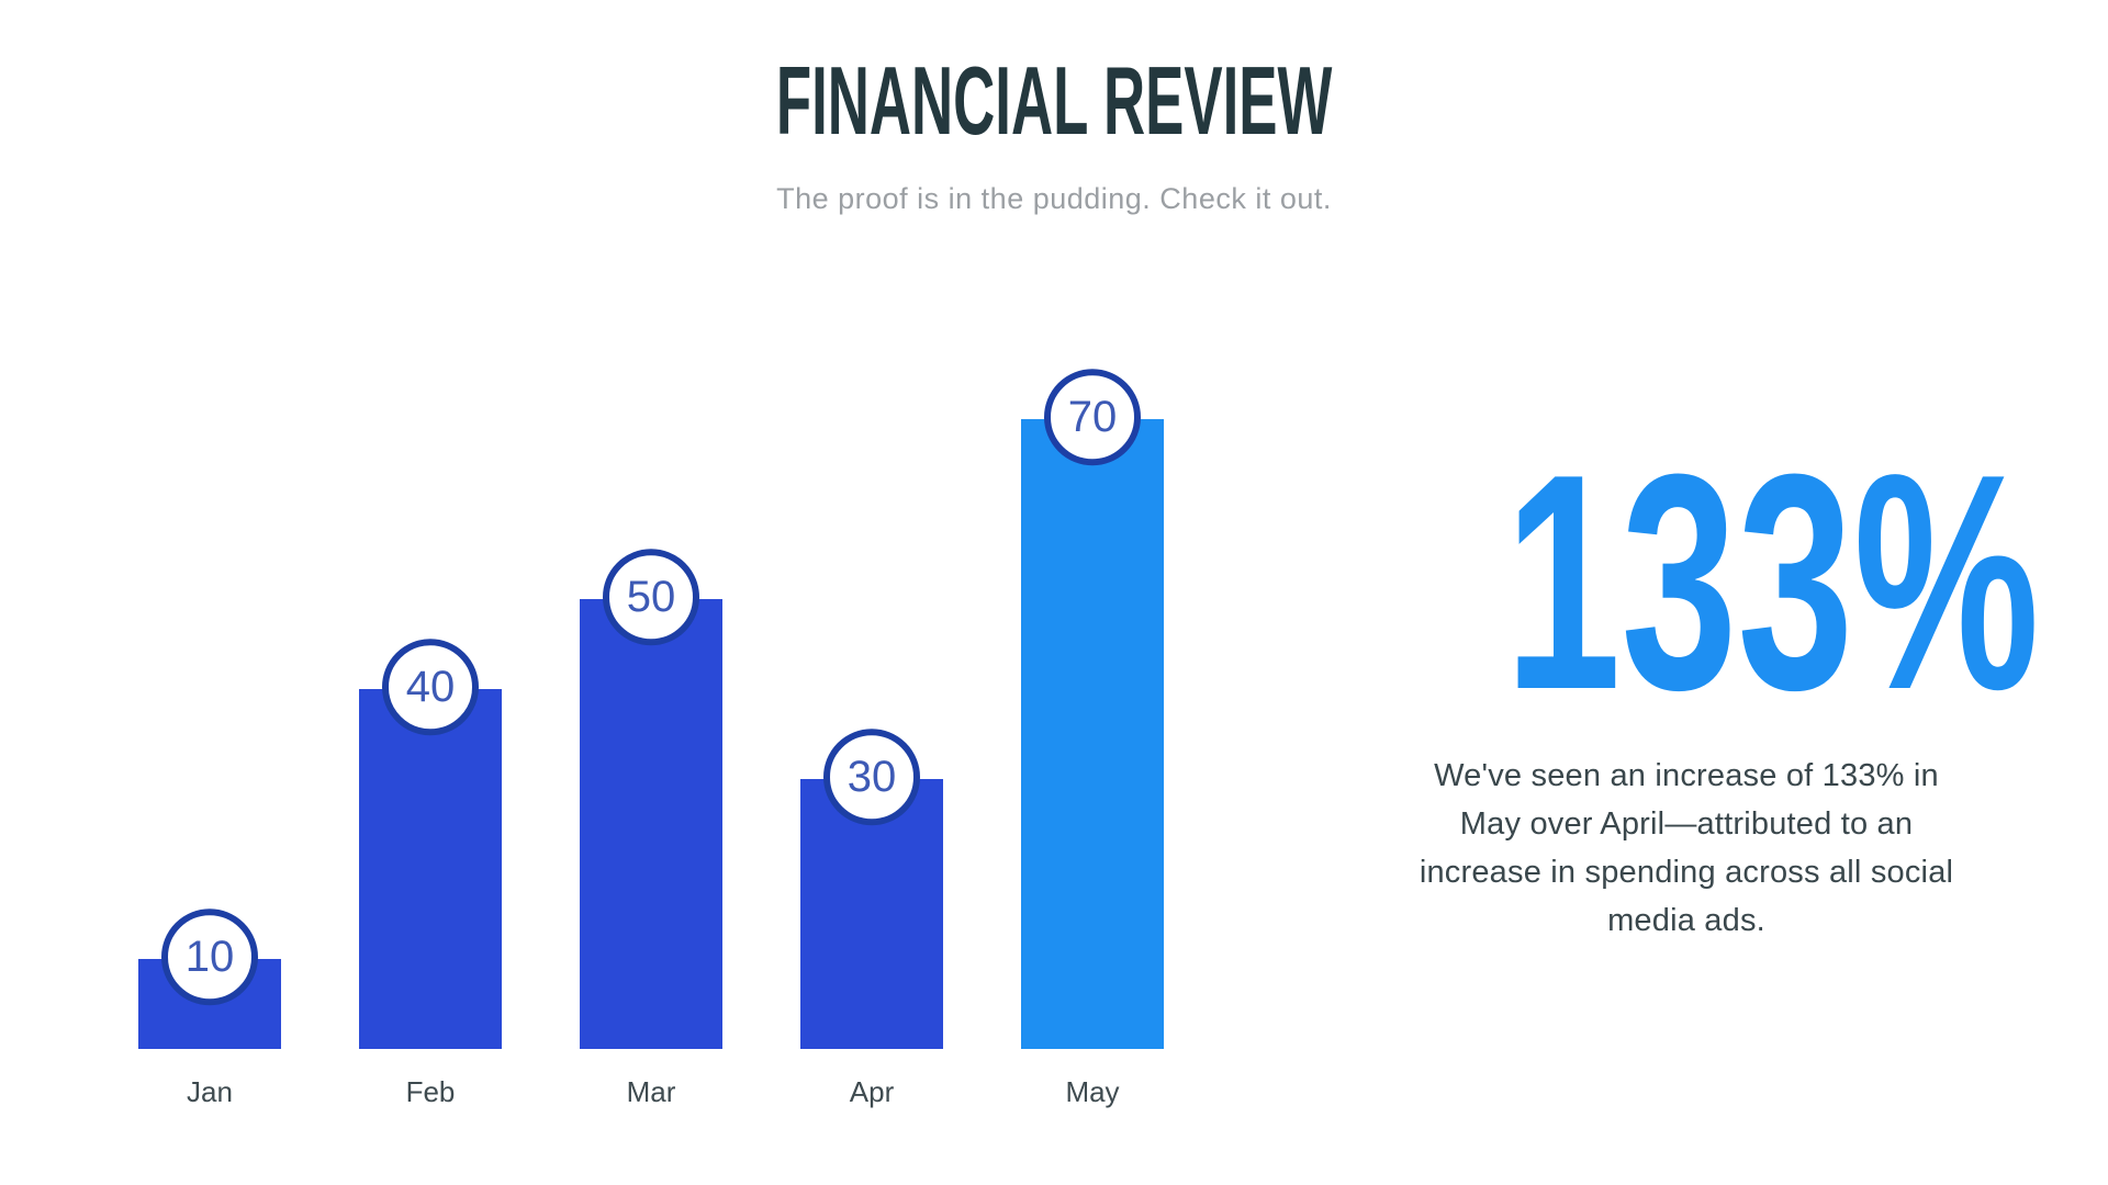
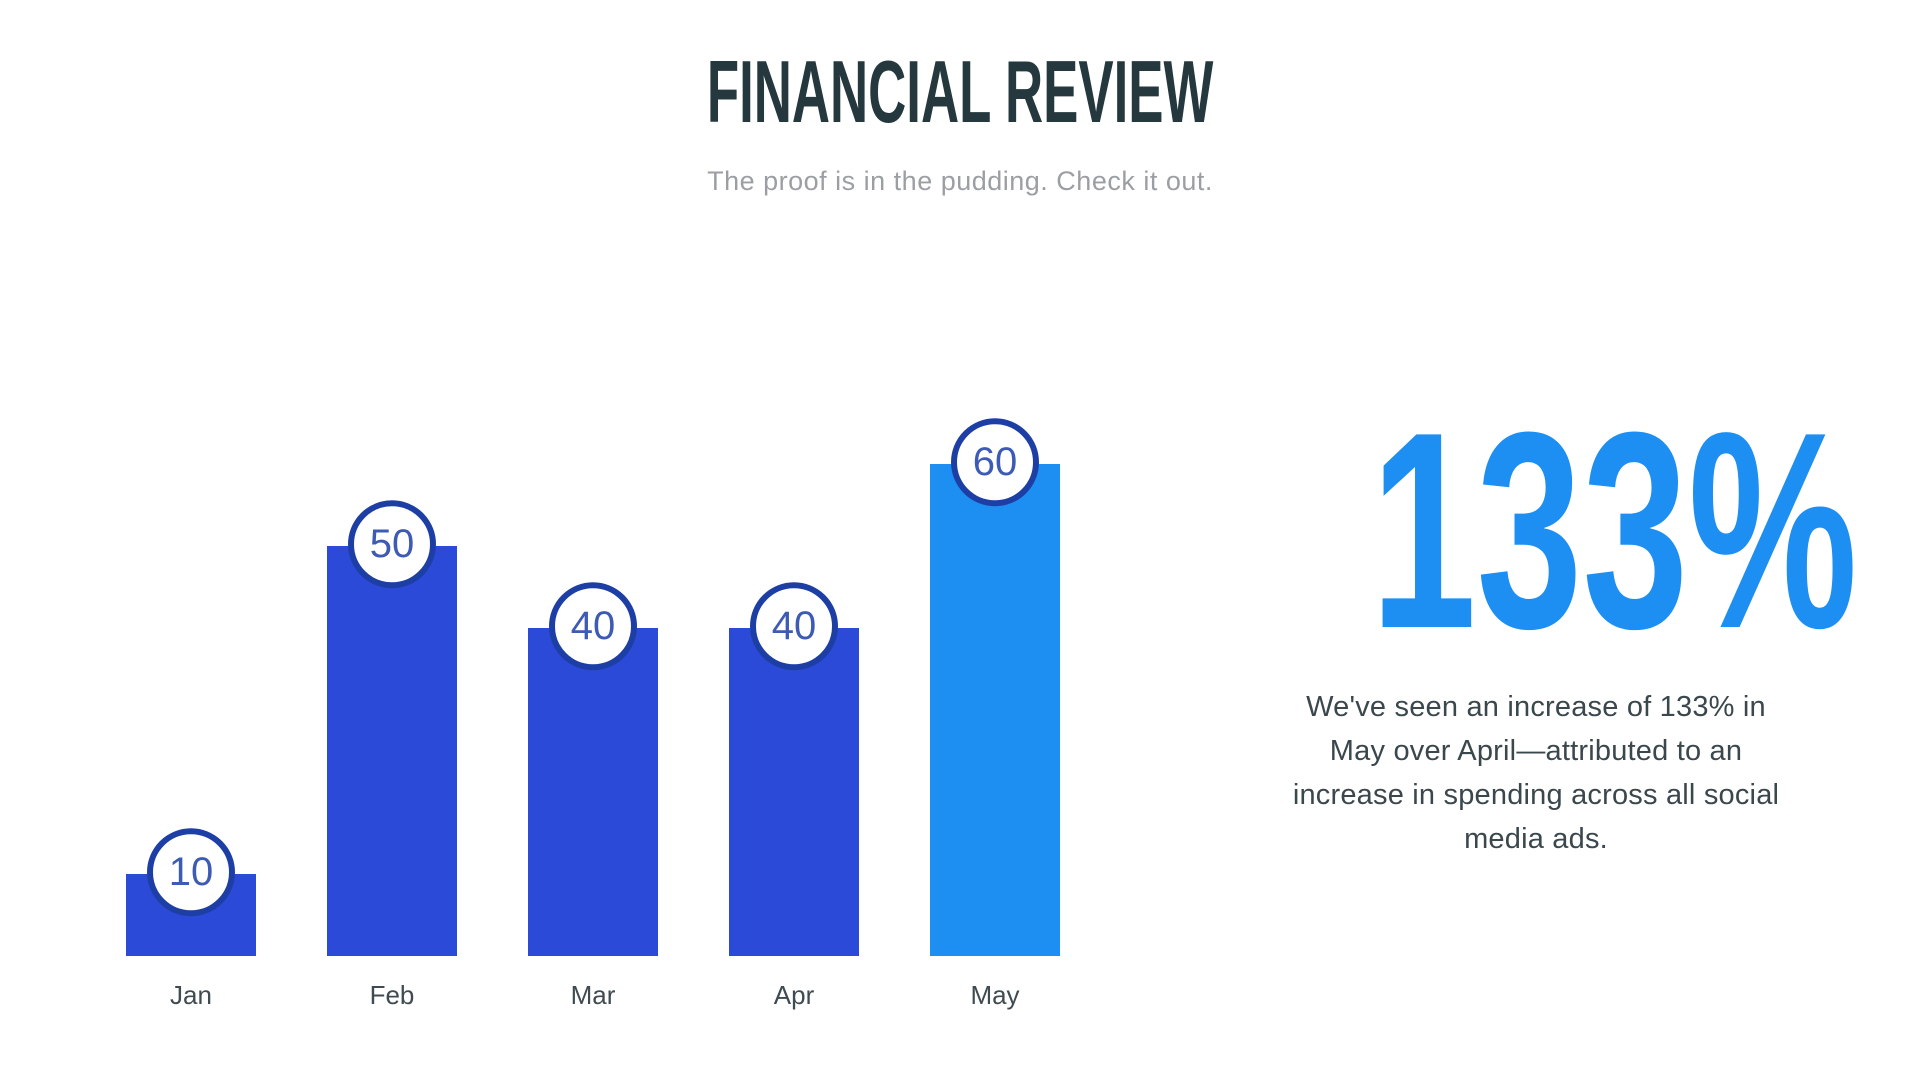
Feb: 40 -> 50
Mar: 50 -> 40
Apr: 30 -> 40
May: 70 -> 60
